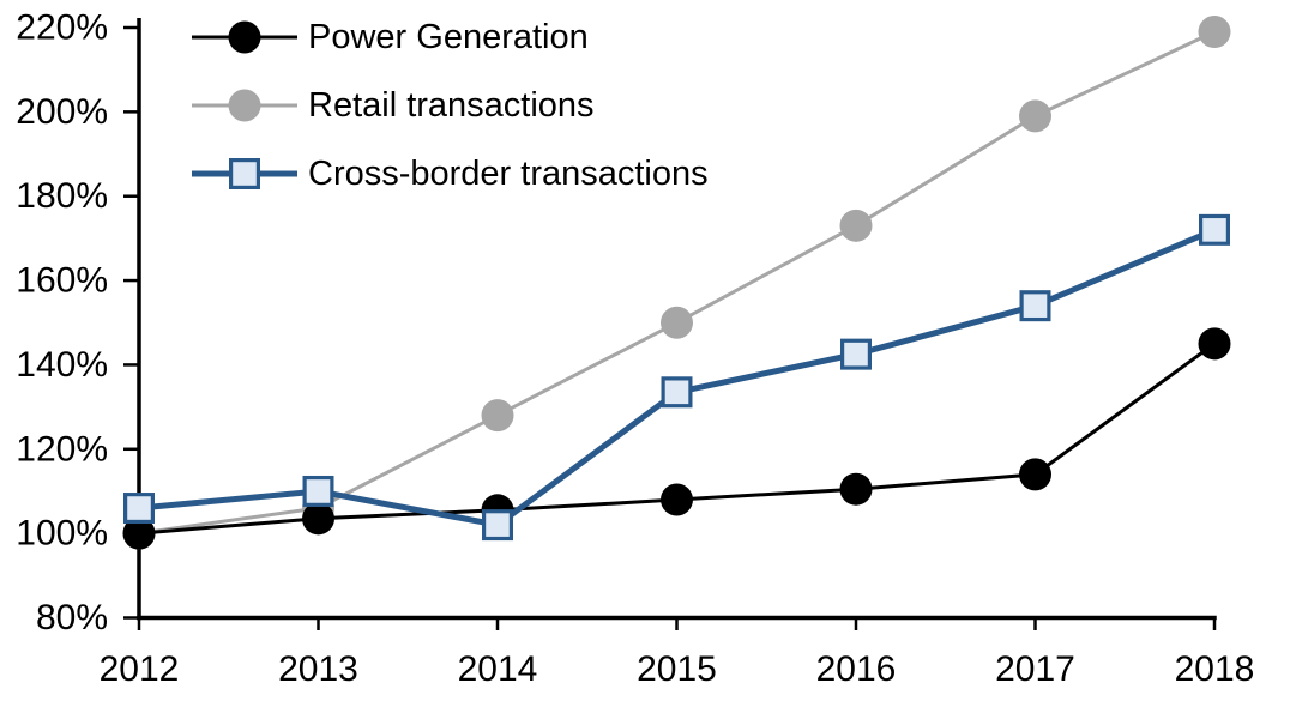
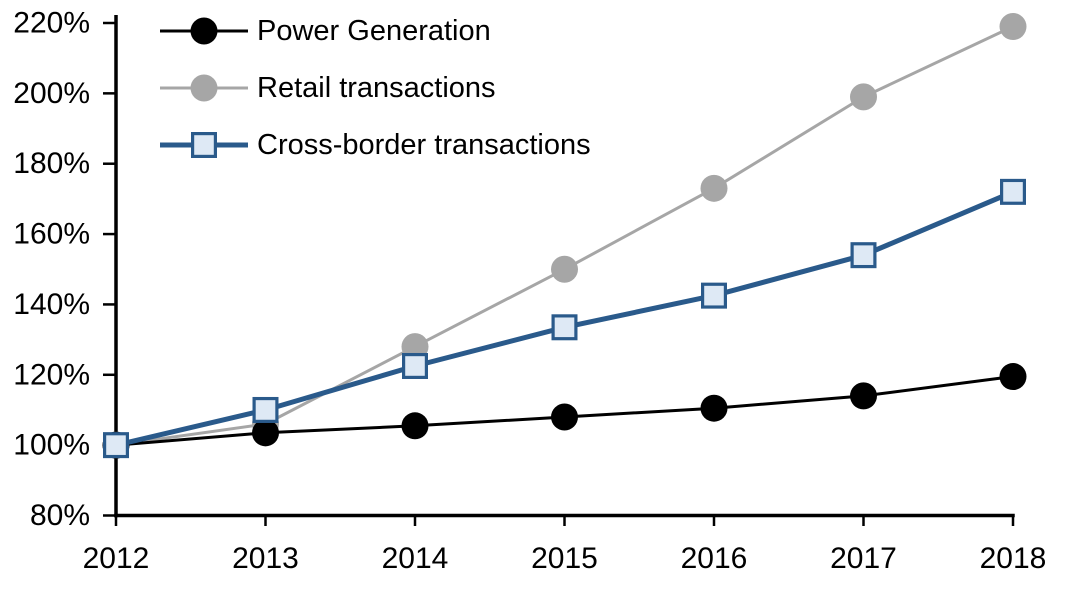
Cross-border transactions/2012: 106% -> 100%
Cross-border transactions/2014: 102% -> 122%
Power Generation/2018: 145% -> 120%
